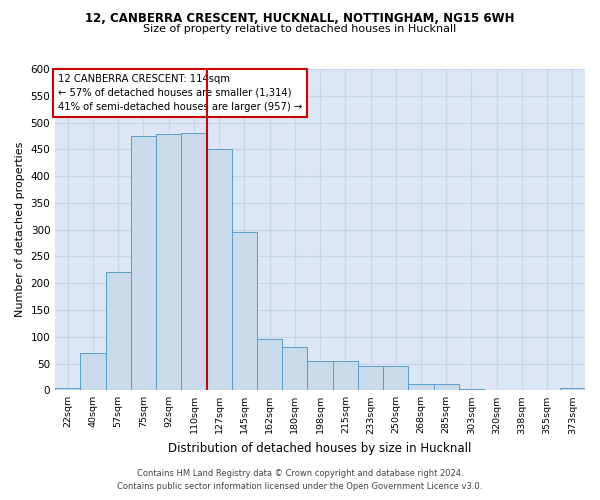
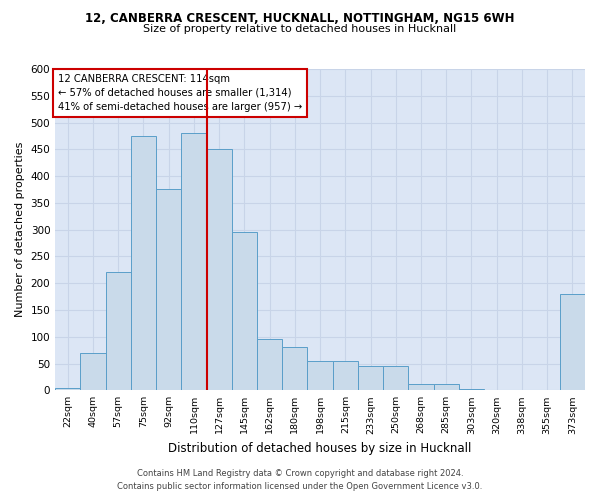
92sqm: 478 -> 376
373sqm: 5 -> 180
